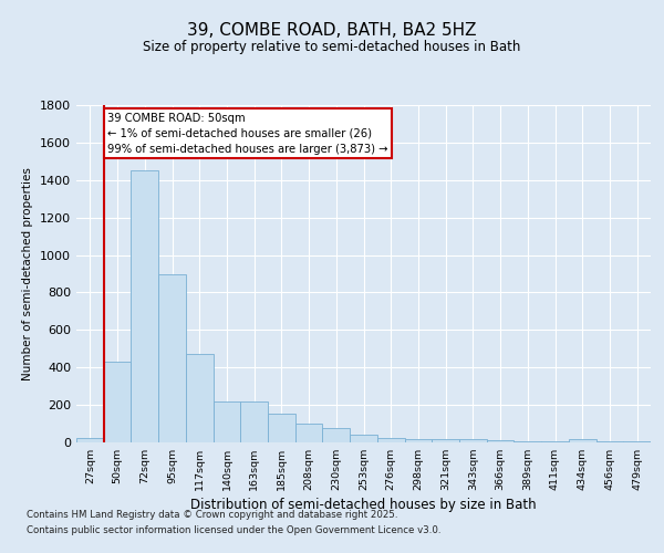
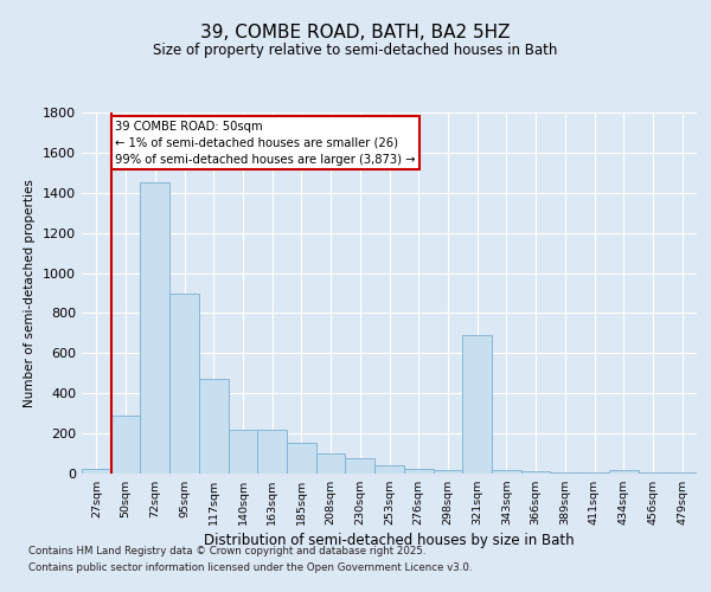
50sqm: 430 -> 290
321sqm: 20 -> 690
